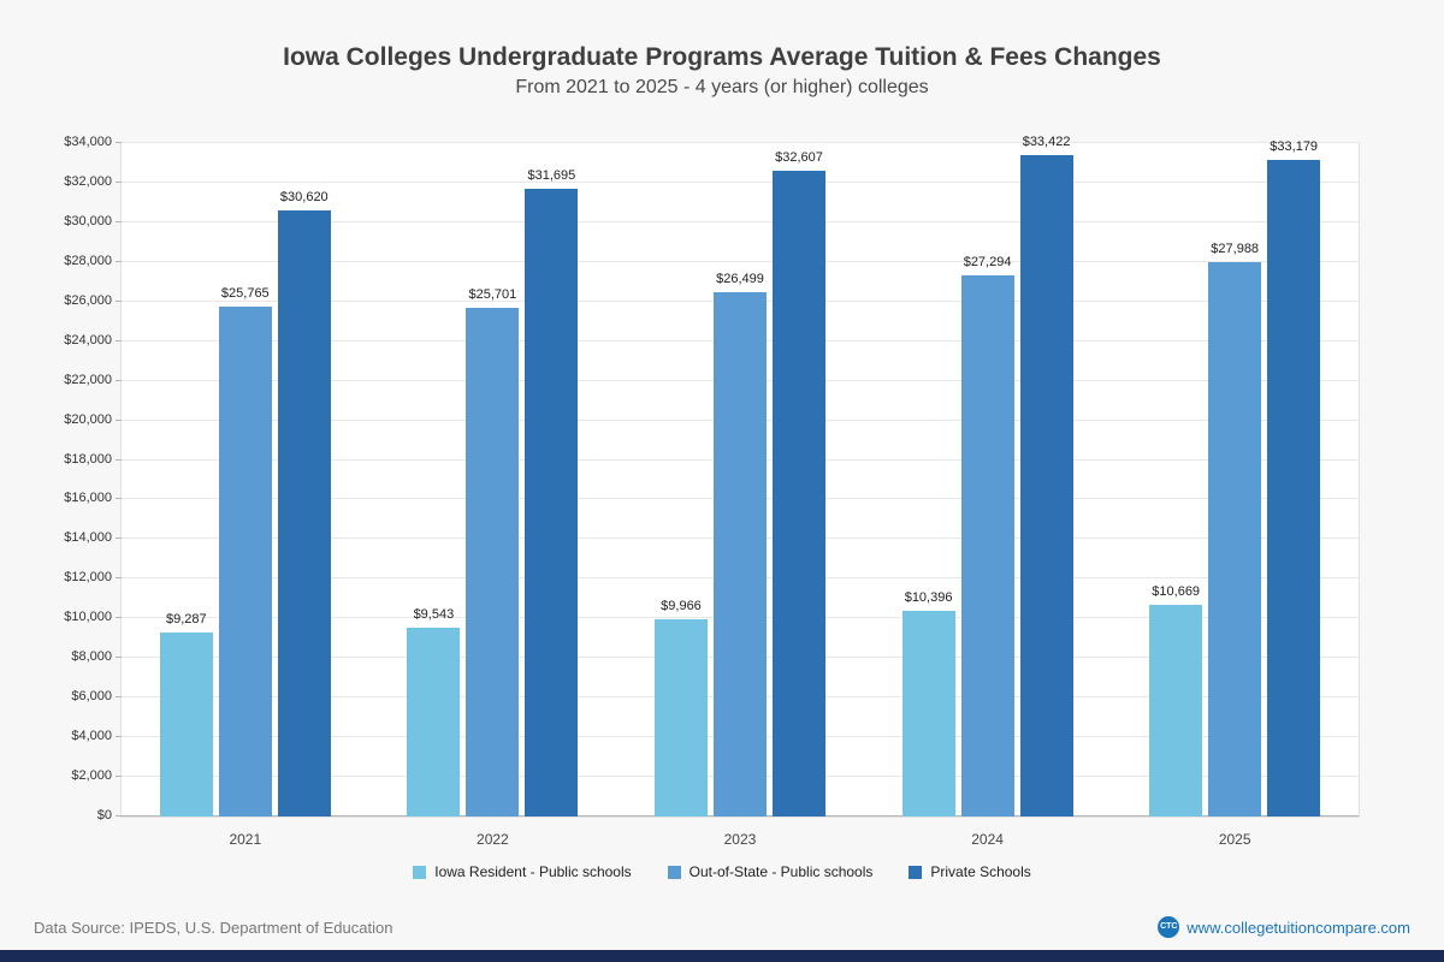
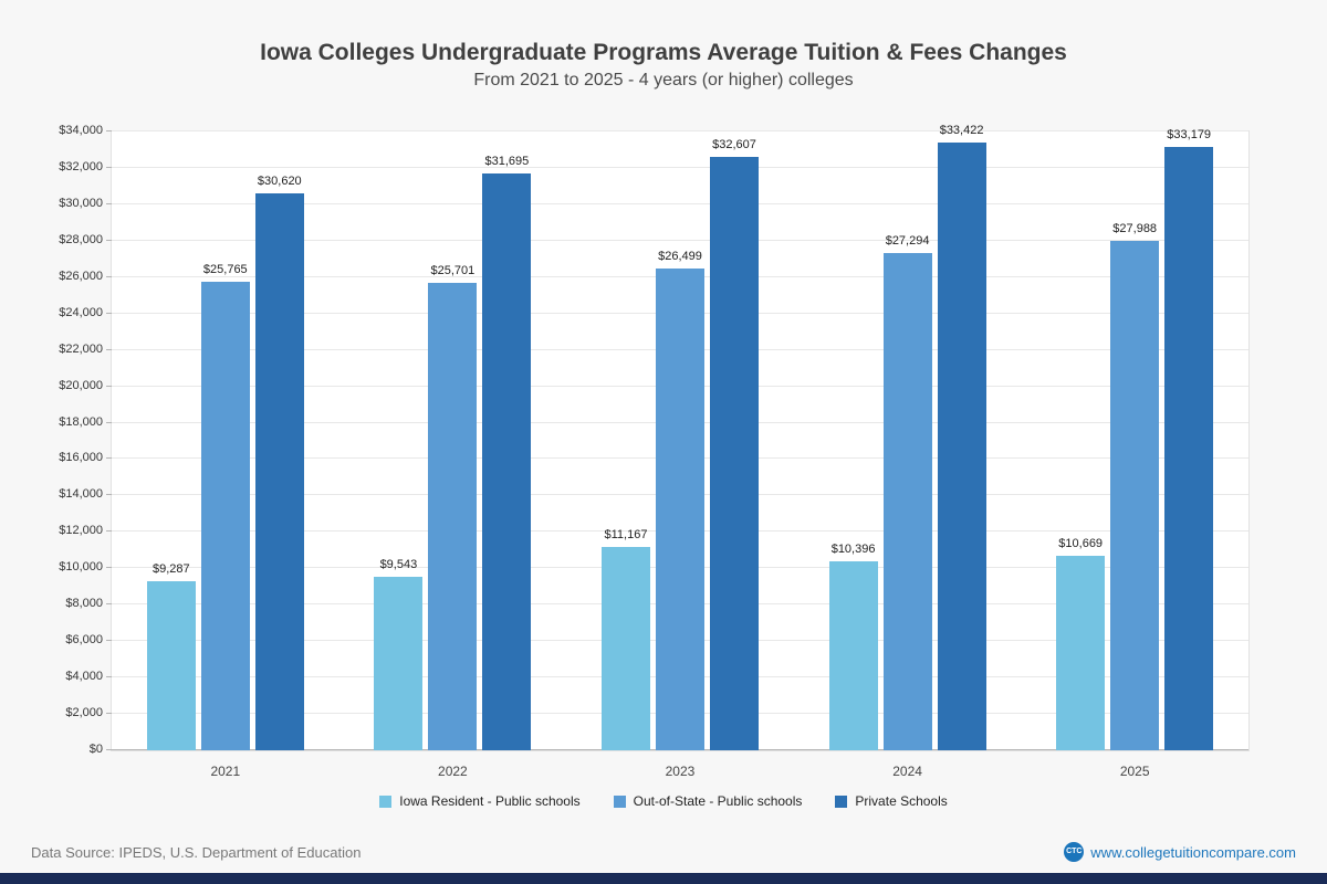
Iowa Resident - Public schools/2023: $9,966 -> $11,167
